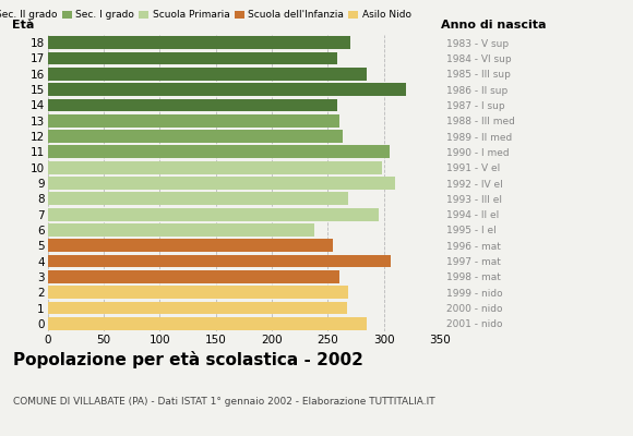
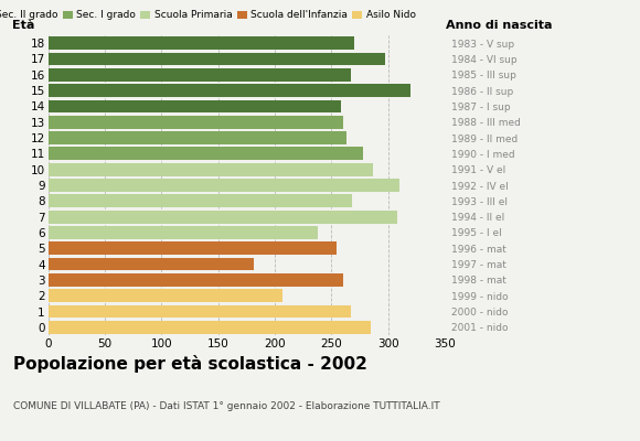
17: 258 -> 297
16: 285 -> 267
11: 305 -> 278
10: 298 -> 287
7: 295 -> 308
4: 306 -> 182
2: 268 -> 207
